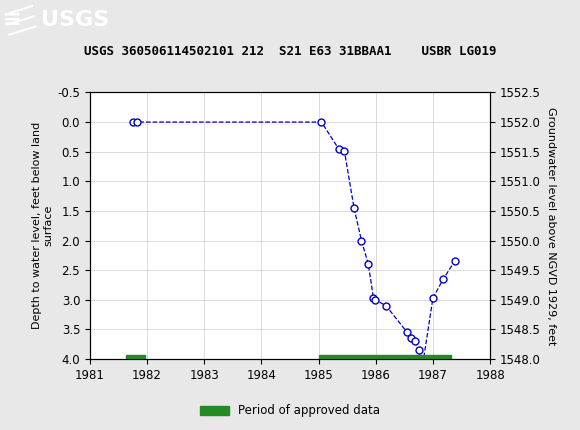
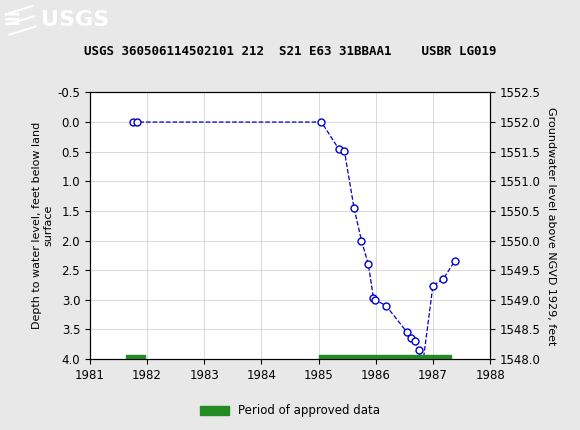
1987: 2.97 -> 2.76
